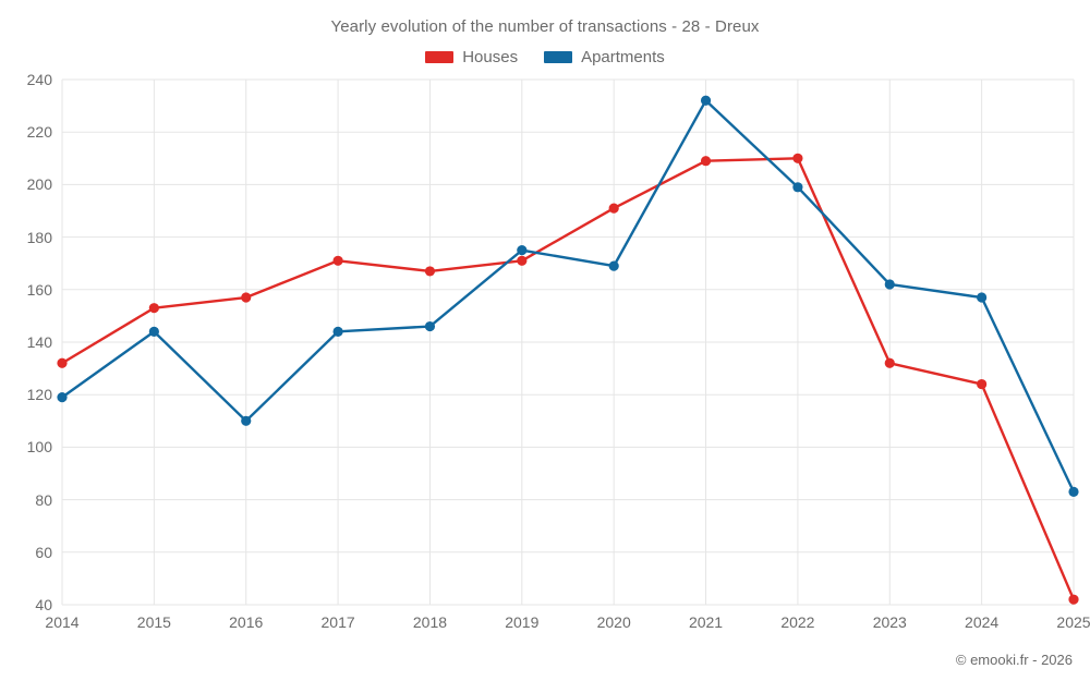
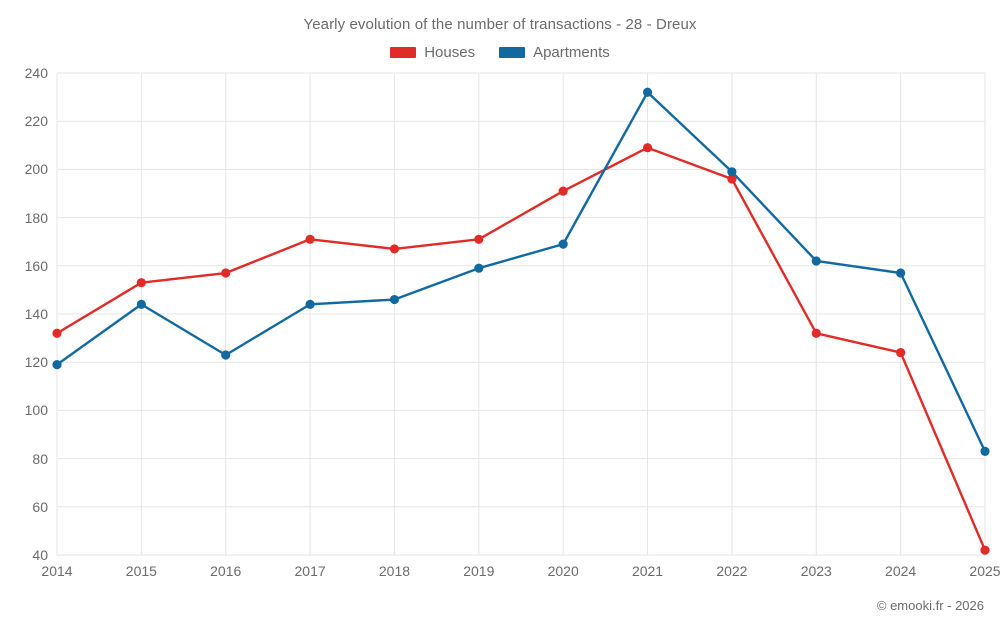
Apartments/2016: 110 -> 123
Apartments/2019: 175 -> 159
Houses/2022: 210 -> 196
